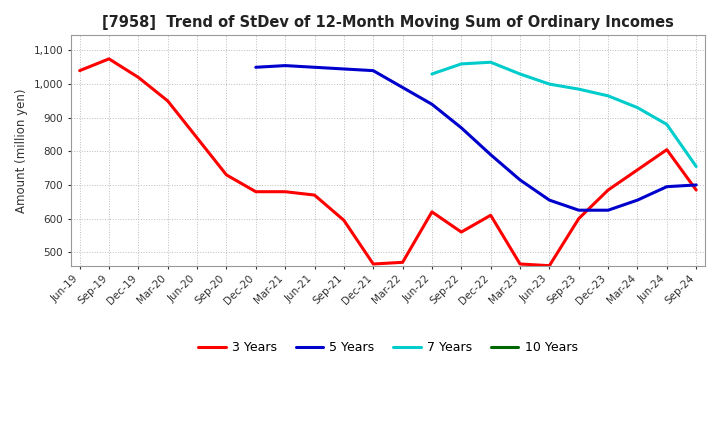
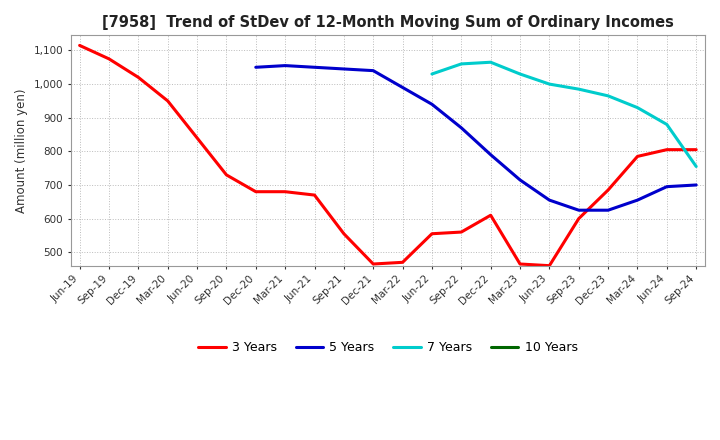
3 Years/Jun-19: 1,040 -> 1,115
3 Years/Sep-21: 595 -> 555
3 Years/Jun-22: 620 -> 555
3 Years/Mar-24: 745 -> 785
3 Years/Sep-24: 685 -> 805
